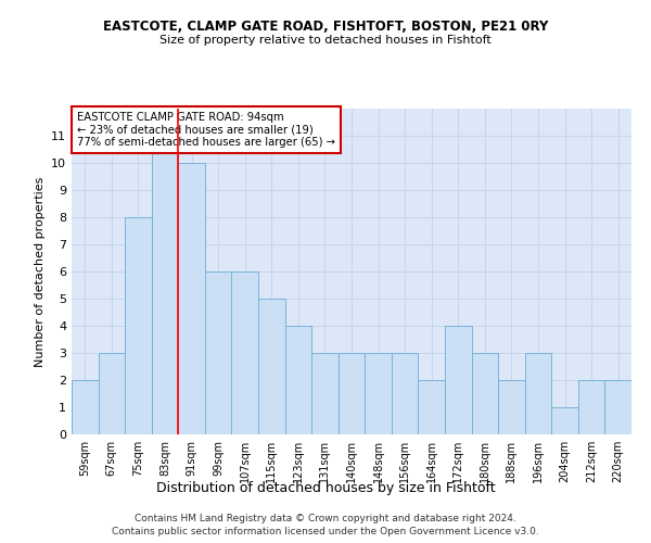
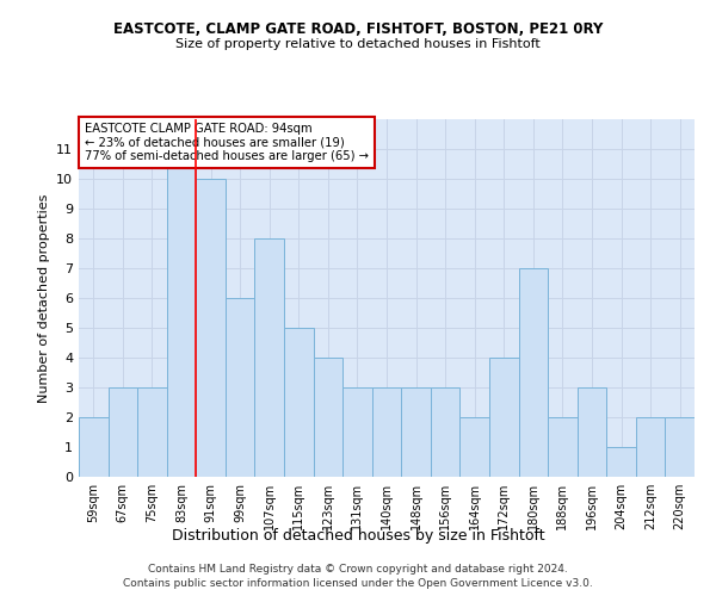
75sqm: 8 -> 3
107sqm: 6 -> 8
180sqm: 3 -> 7
